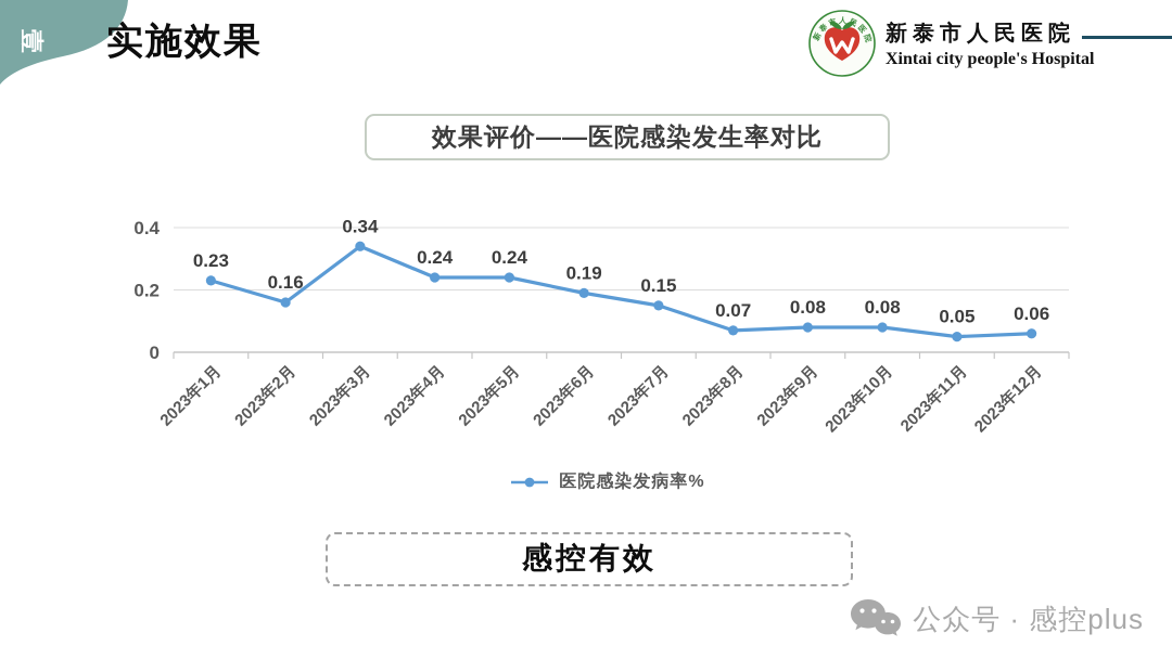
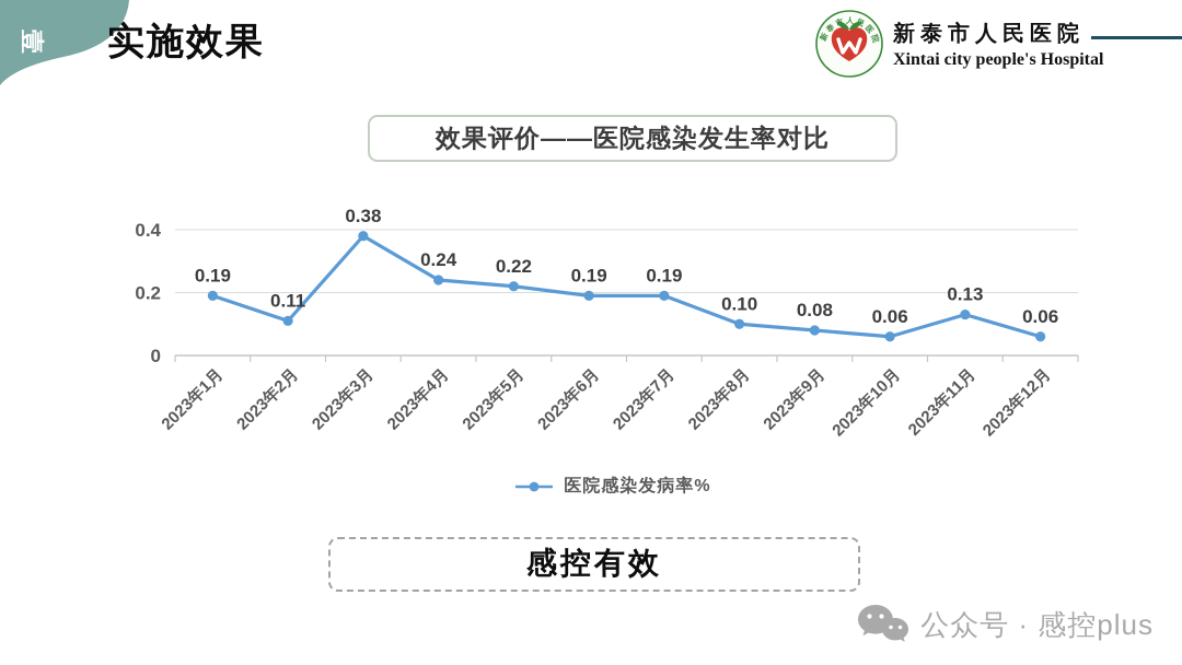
2023年1月: 0.23 -> 0.19
2023年2月: 0.16 -> 0.11
2023年3月: 0.34 -> 0.38
2023年5月: 0.24 -> 0.22
2023年7月: 0.15 -> 0.19
2023年8月: 0.07 -> 0.10
2023年10月: 0.08 -> 0.06
2023年11月: 0.05 -> 0.13
